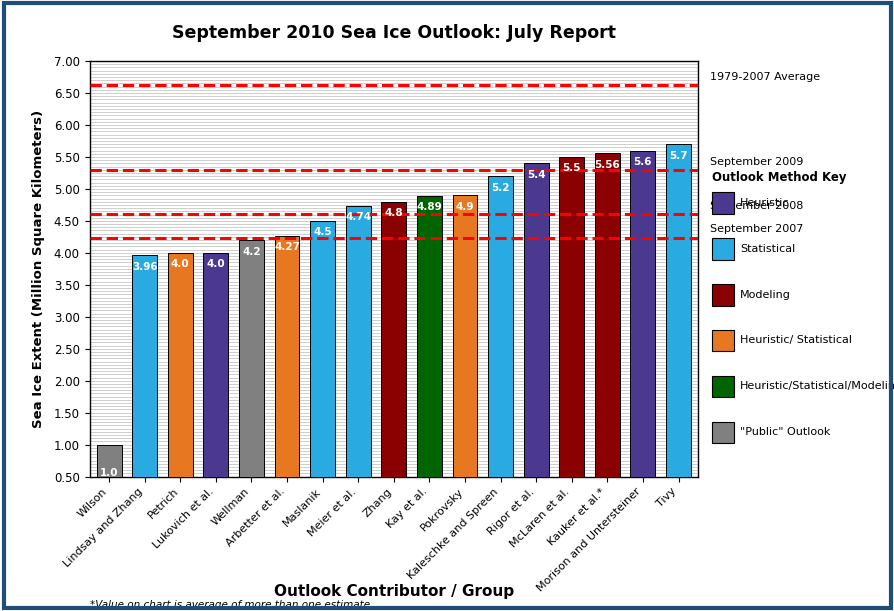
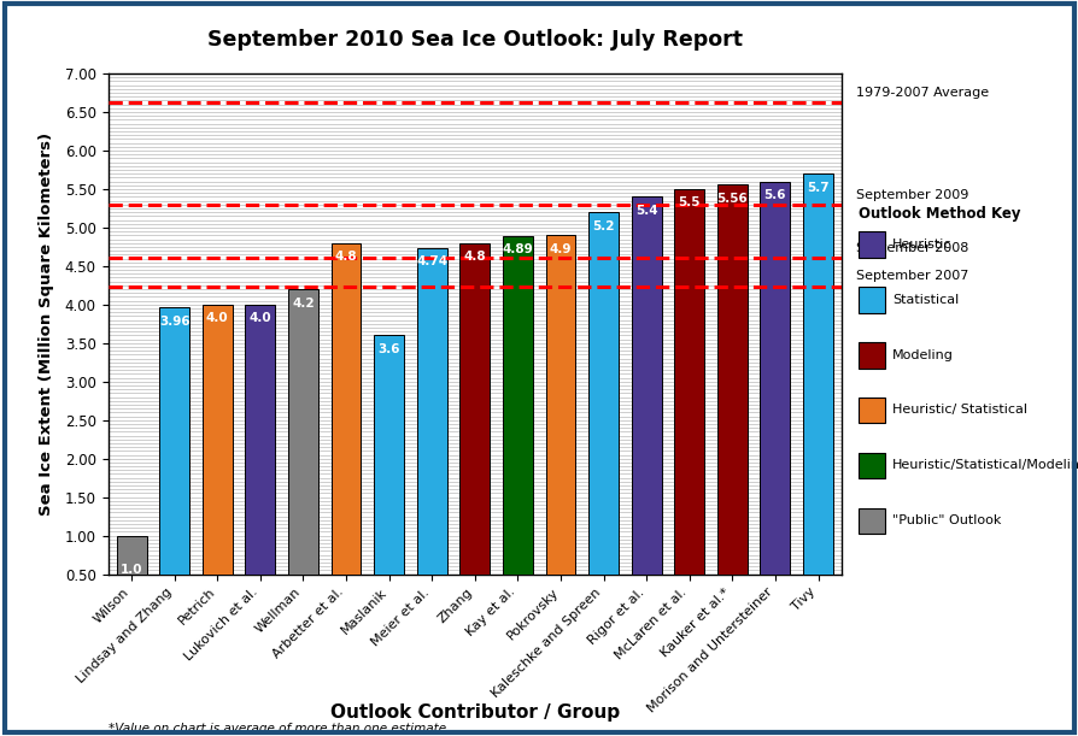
Arbetter et al.: 4.27 -> 4.8
Maslanik: 4.5 -> 3.6
